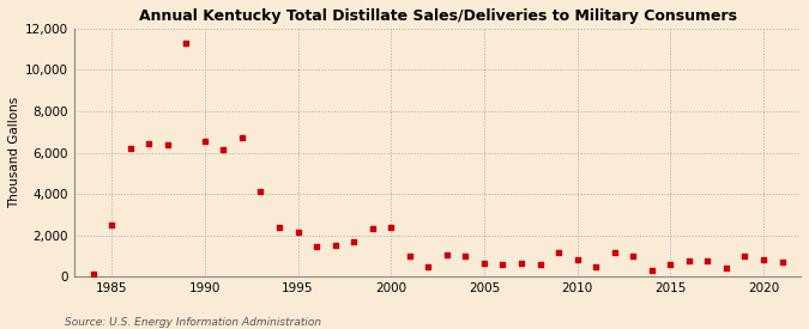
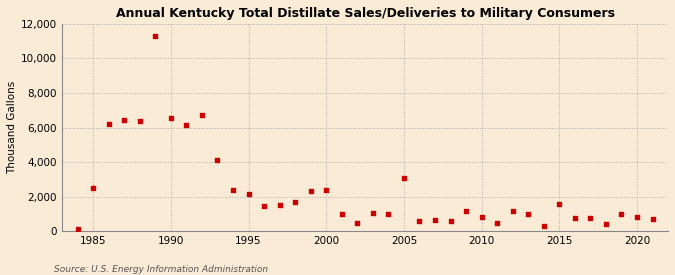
2005: 600 -> 3,100
2015: 600 -> 1,600
